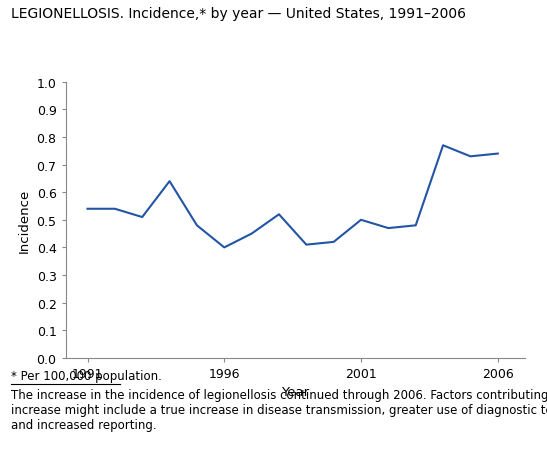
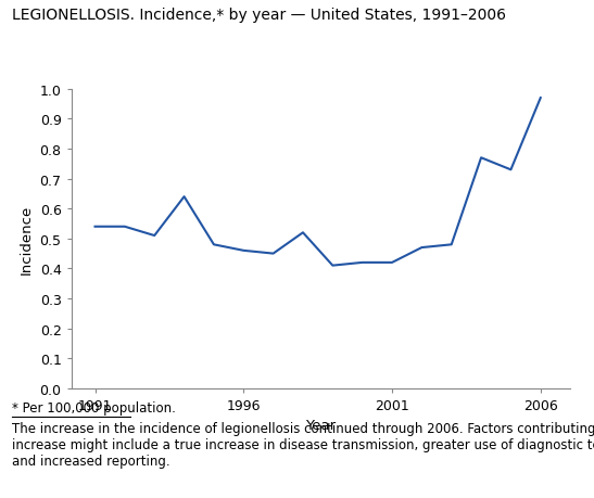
1996: 0.40 -> 0.46
2001: 0.50 -> 0.42
2006: 0.74 -> 0.97
